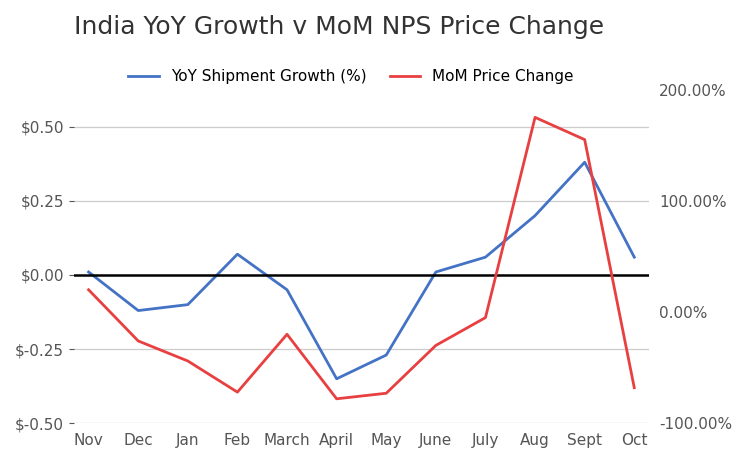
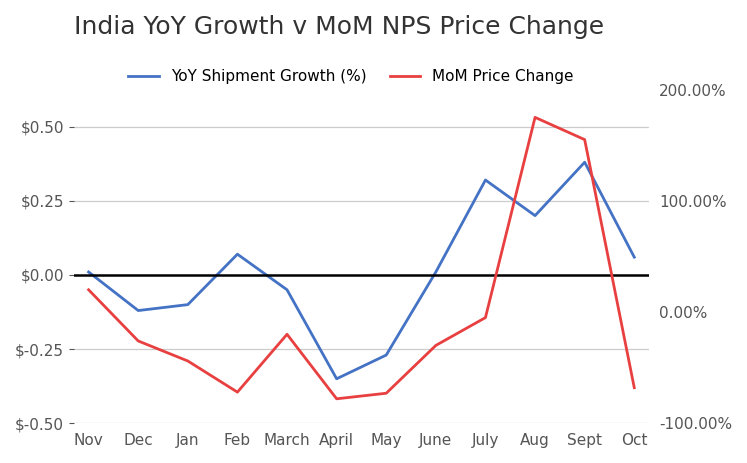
YoY Shipment Growth (%)/July: $0.06 -> $0.32
